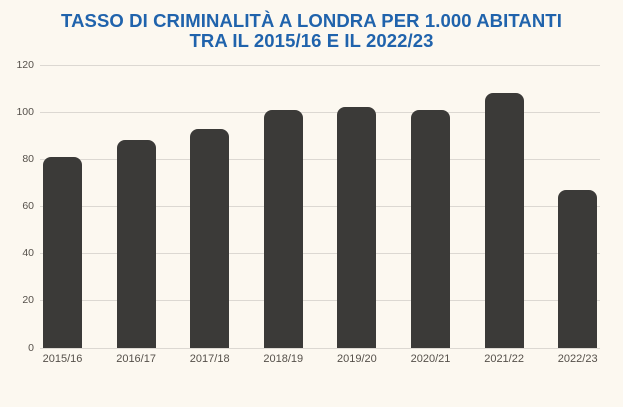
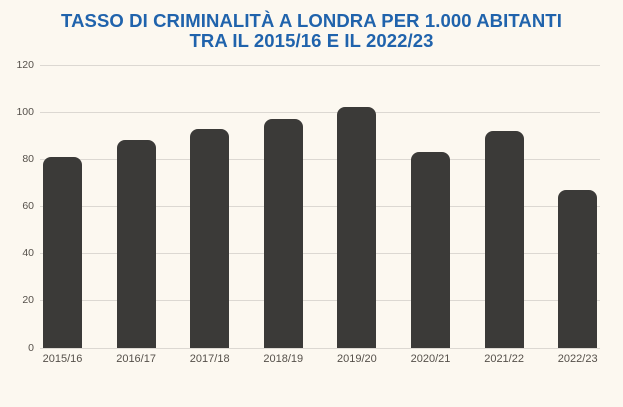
2018/19: 101 -> 97
2020/21: 101 -> 83
2021/22: 108 -> 92
